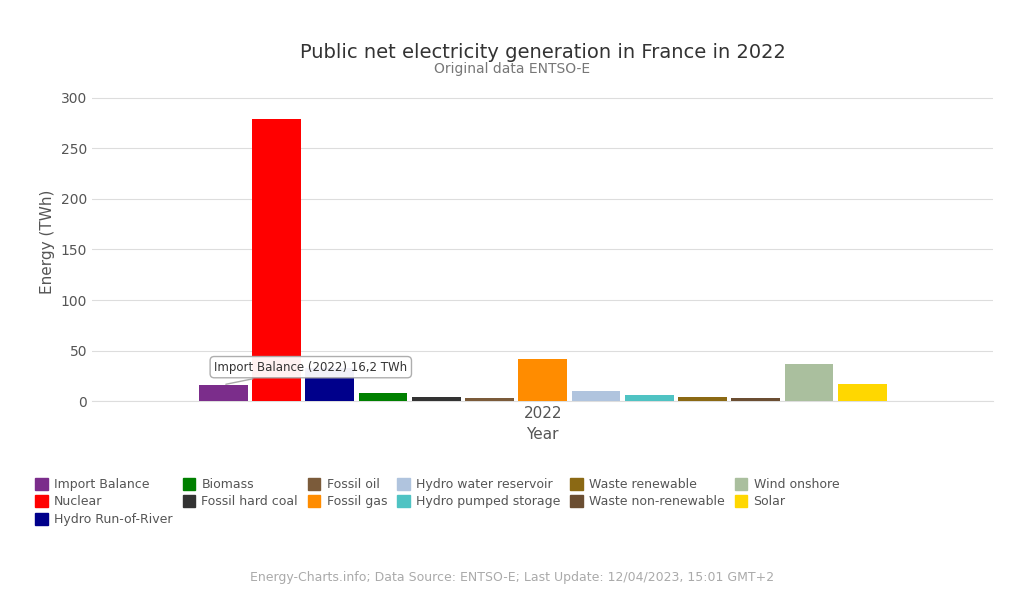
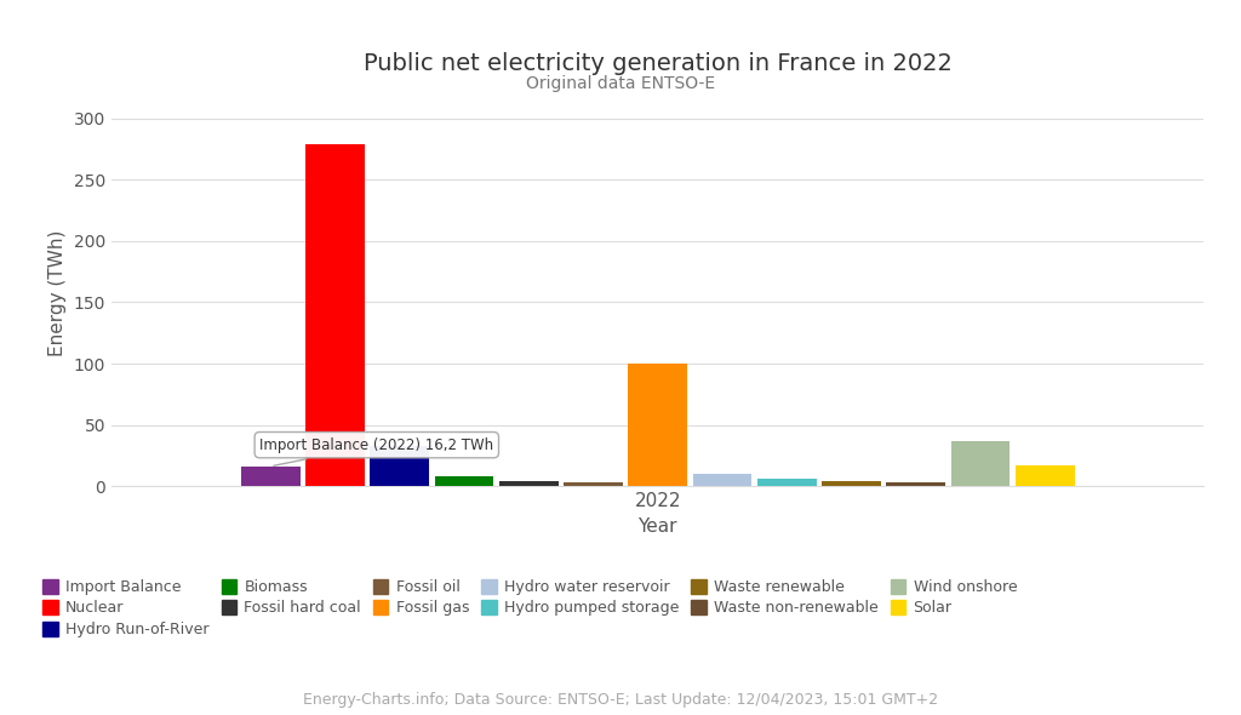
2022: 42 -> 100
